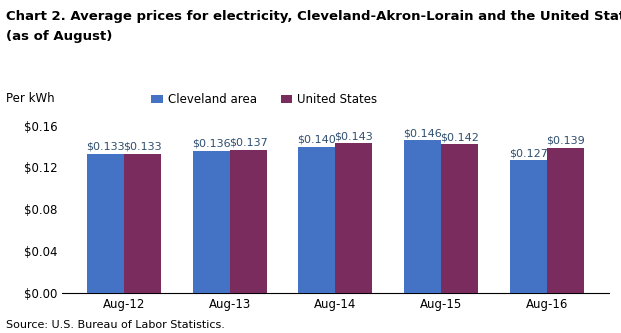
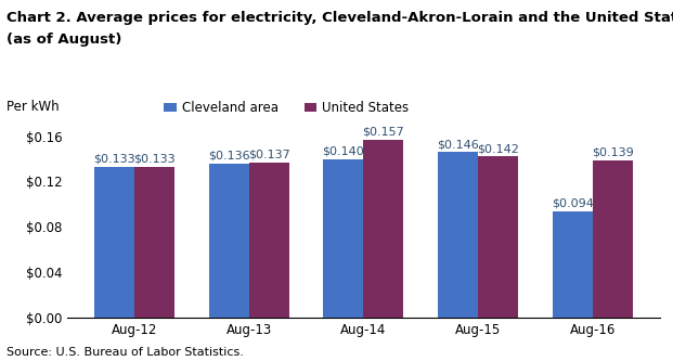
United States/Aug-14: $0.143 -> $0.157
Cleveland area/Aug-16: $0.127 -> $0.094
